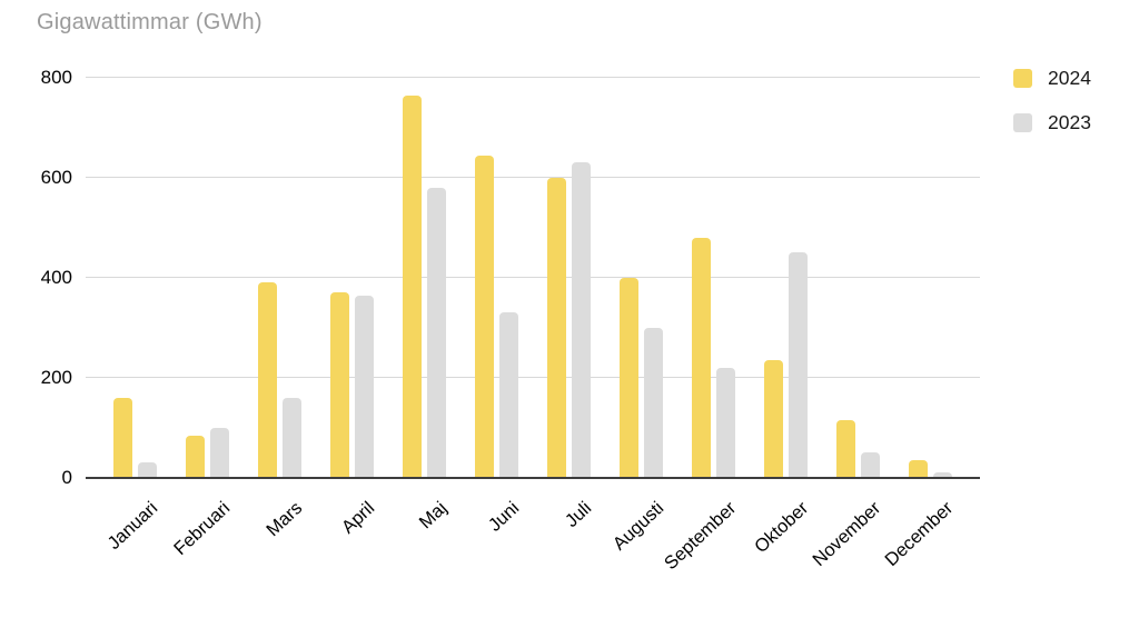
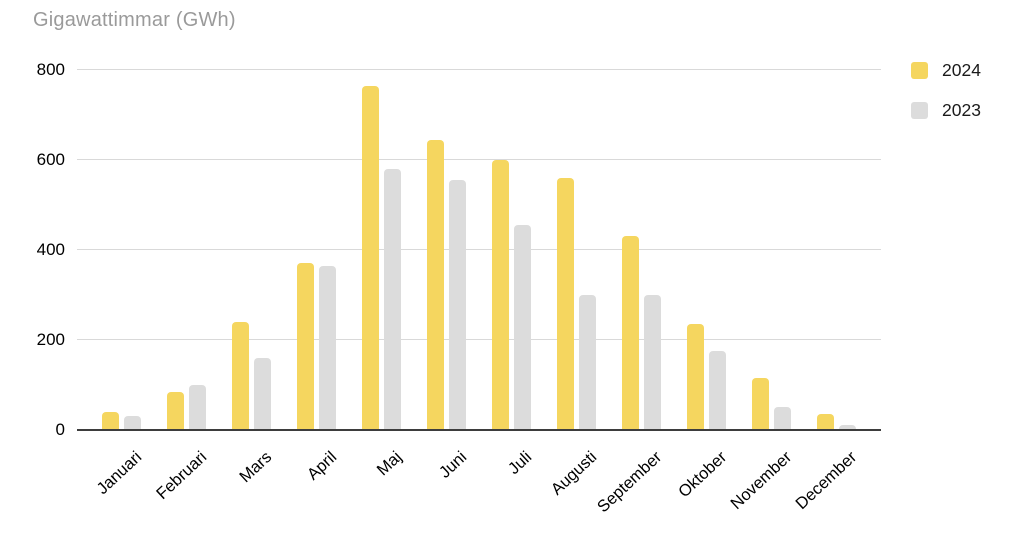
2024/Januari: 160 -> 40
2024/Mars: 390 -> 240
2023/Juni: 330 -> 560
2023/Juli: 630 -> 460
2024/Augusti: 400 -> 560
2024/September: 480 -> 430
2023/September: 220 -> 300
2023/Oktober: 450 -> 180
